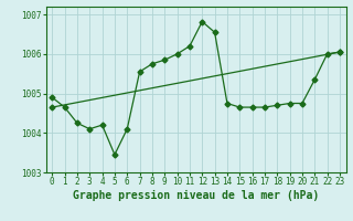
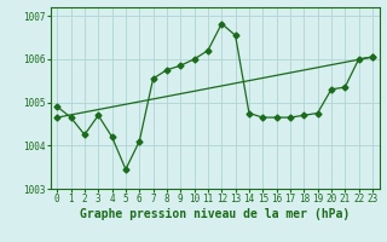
3: 1004.10 -> 1004.70
20: 1004.75 -> 1005.30
